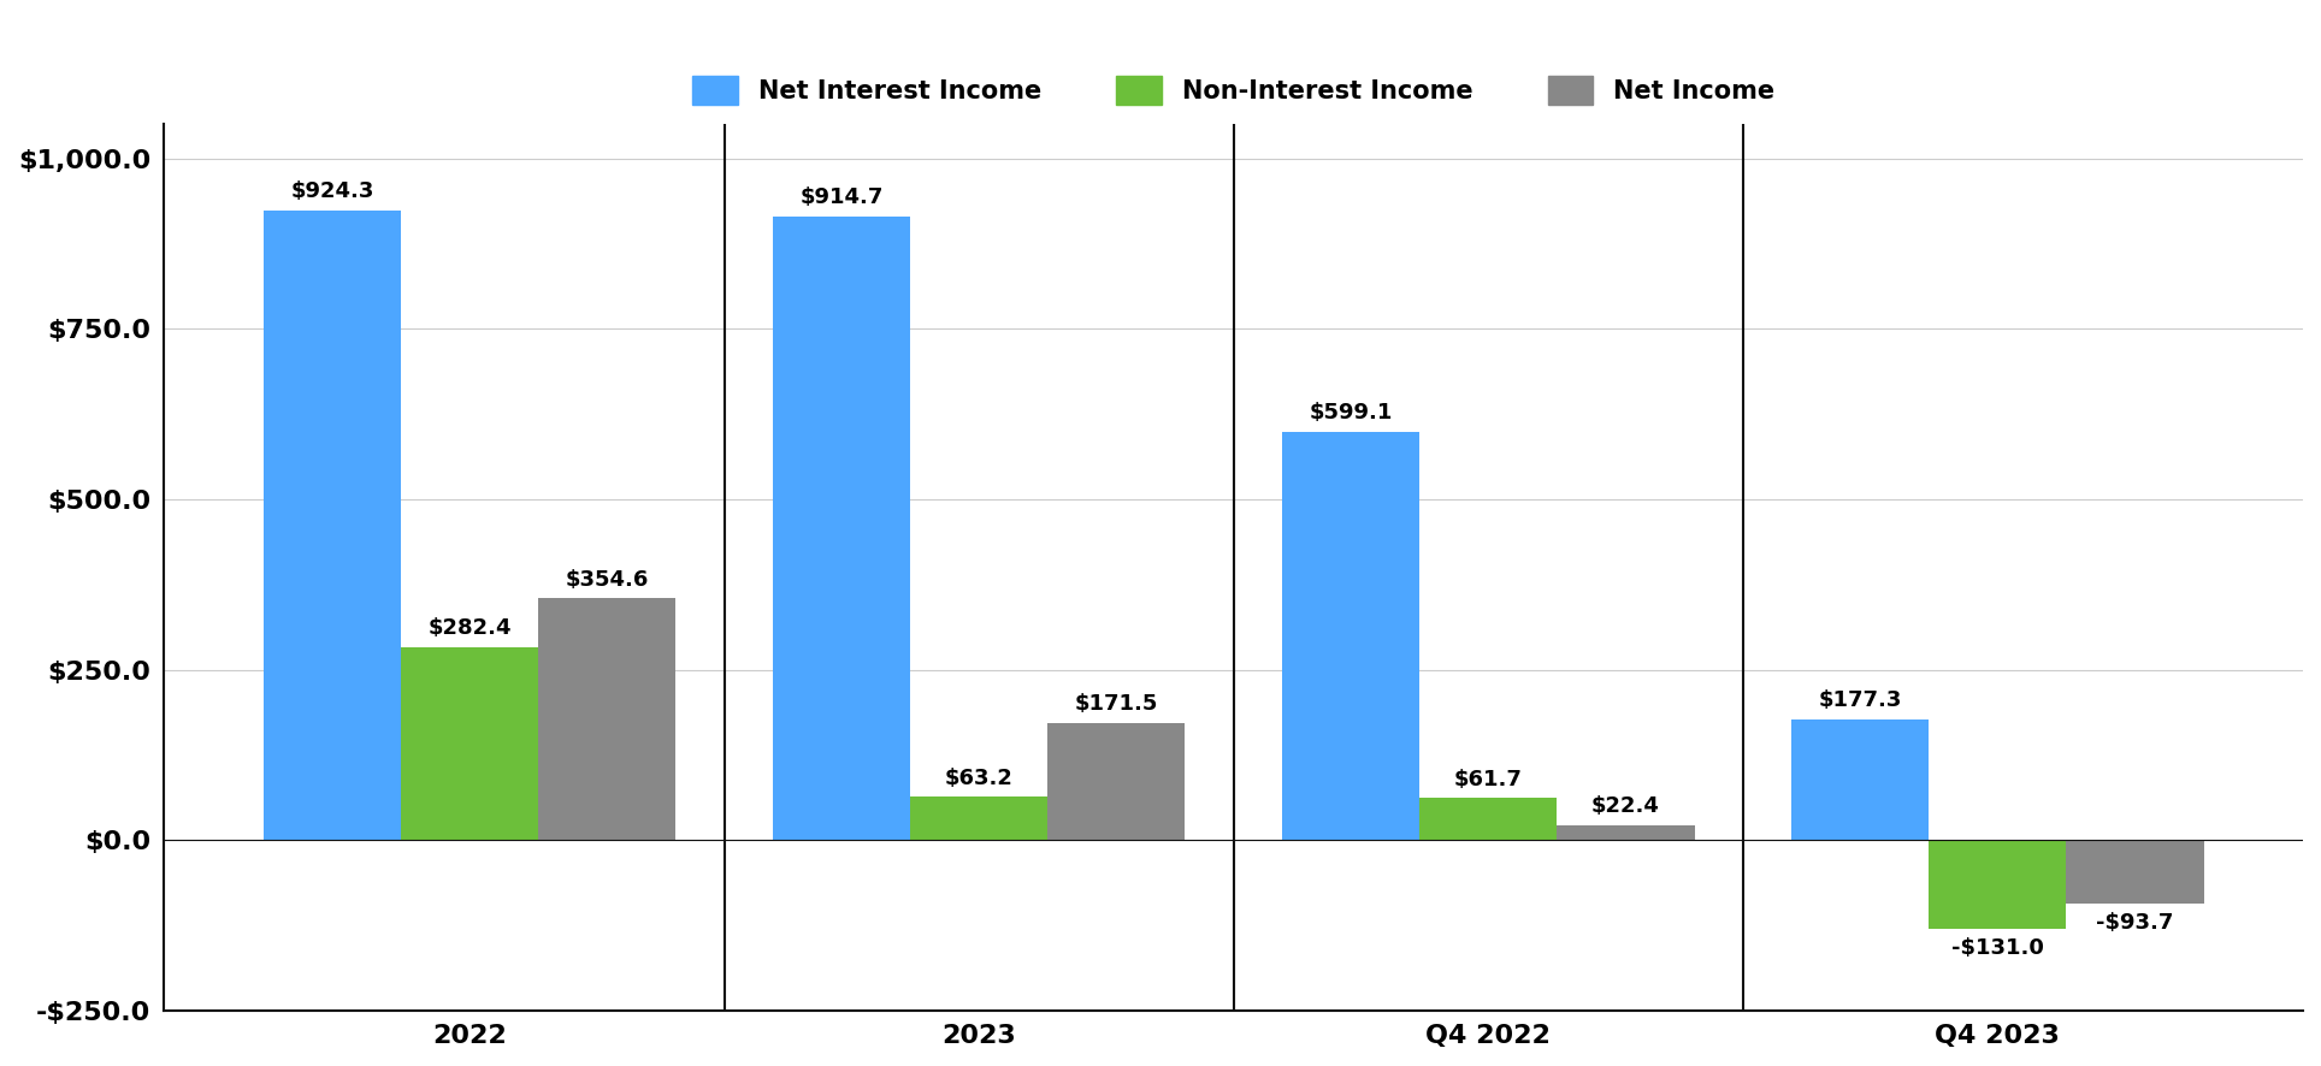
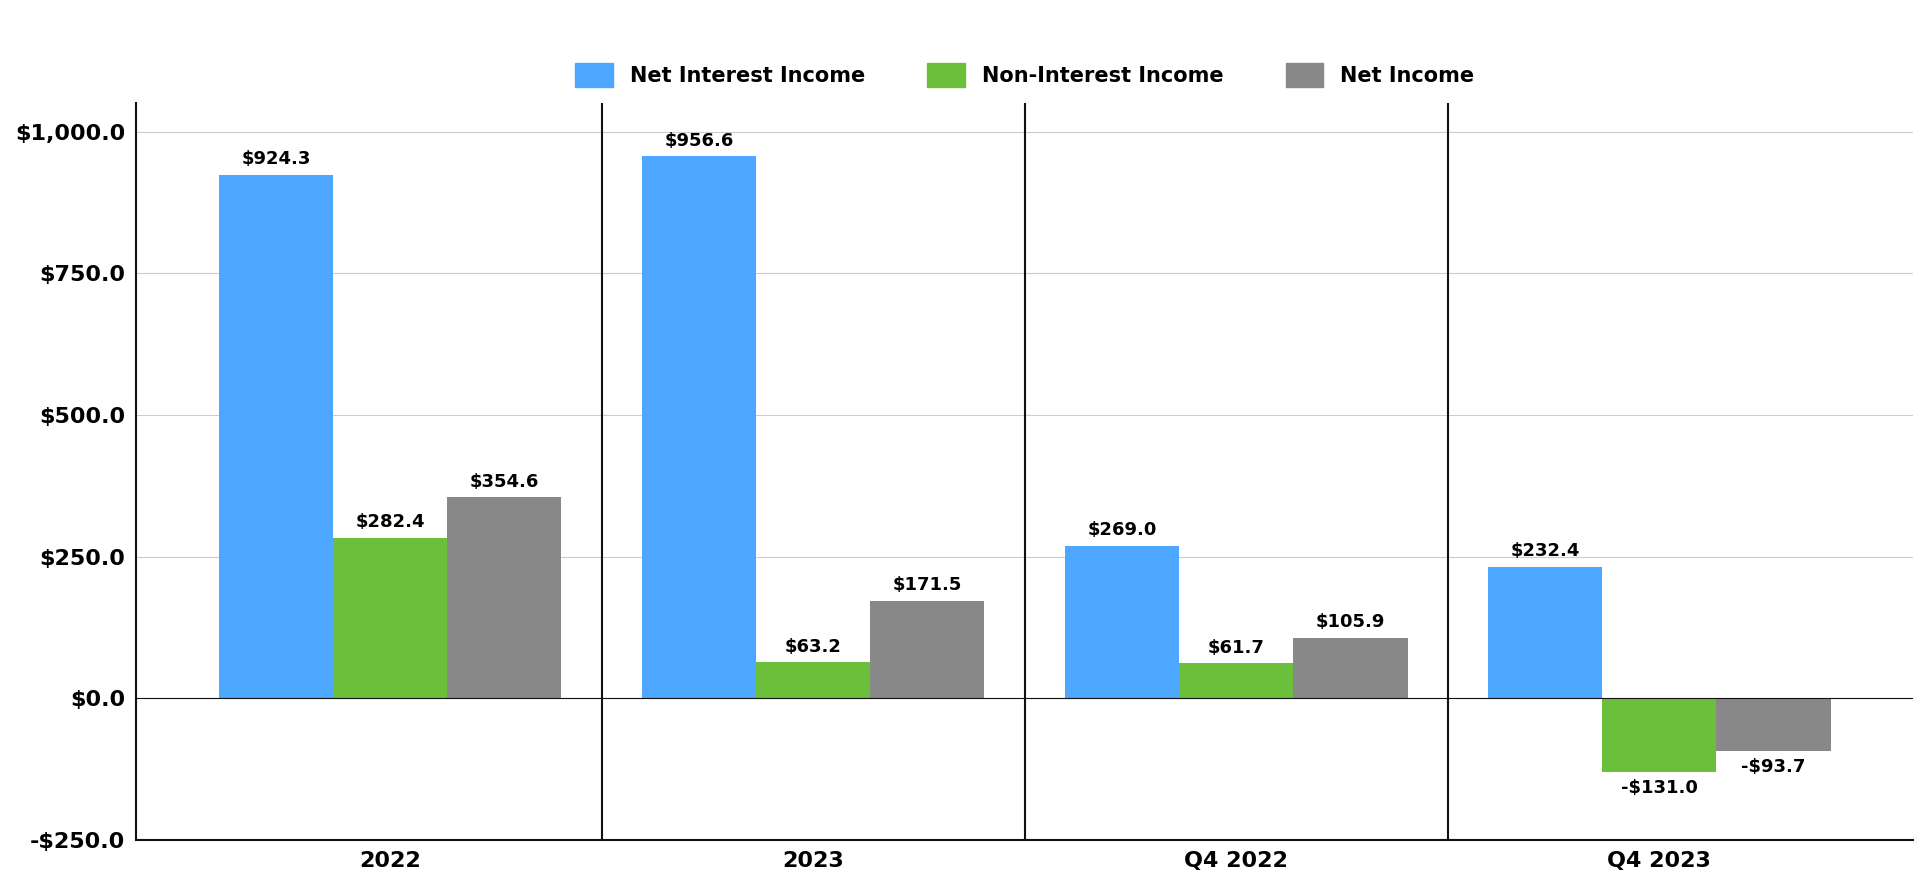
Net Interest Income/2023: $914.7 -> $956.6
Net Interest Income/Q4 2022: $599.1 -> $269.0
Net Income/Q4 2022: $22.4 -> $105.9
Net Interest Income/Q4 2023: $177.3 -> $232.4
